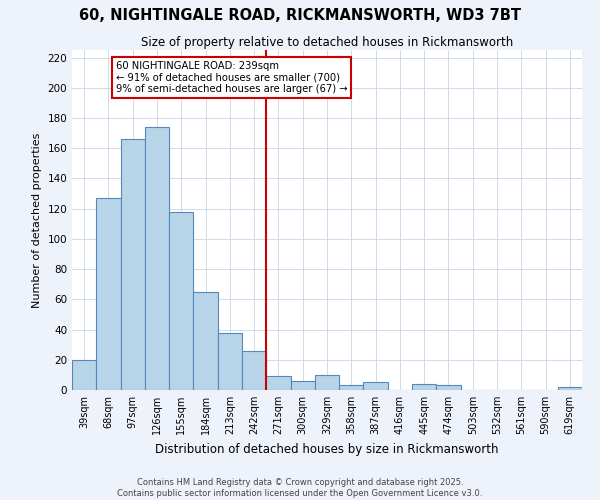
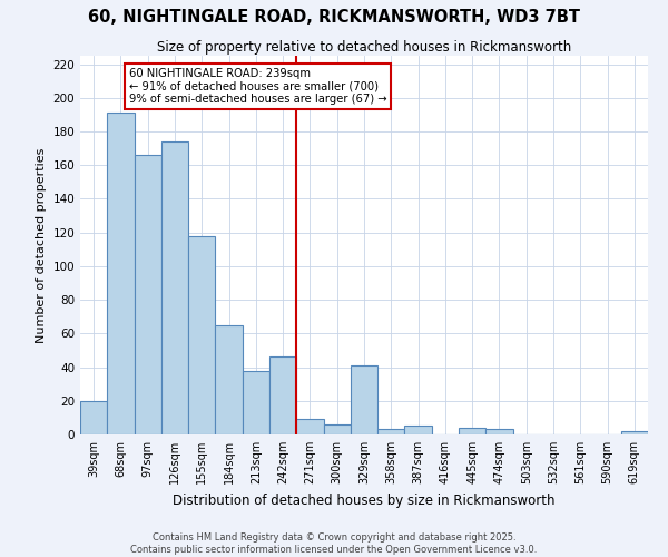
68sqm: 127 -> 191
242sqm: 26 -> 46
329sqm: 10 -> 41
